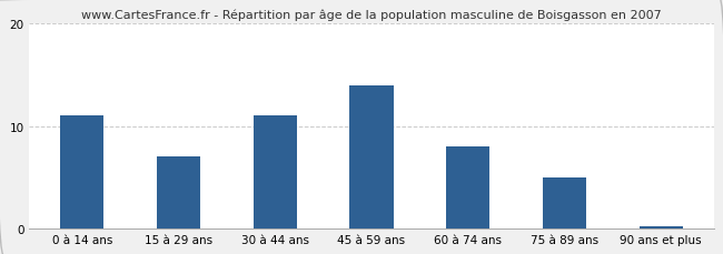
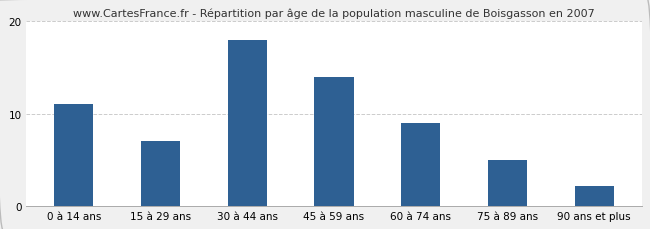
30 à 44 ans: 11.0 -> 18.0
60 à 74 ans: 8.0 -> 9.0
90 ans et plus: 0.2 -> 2.2
